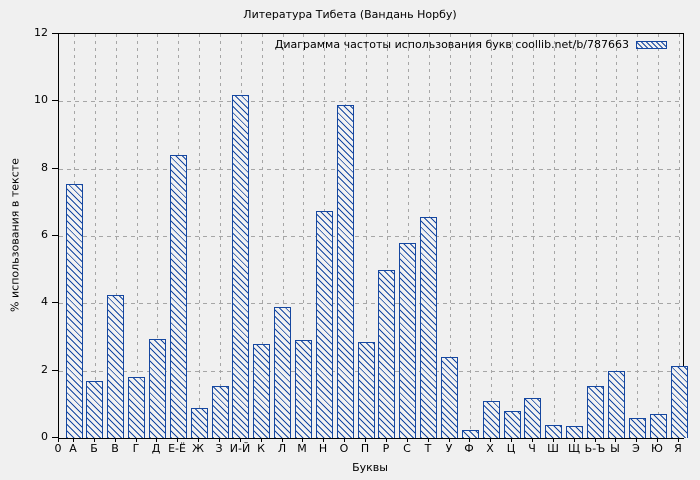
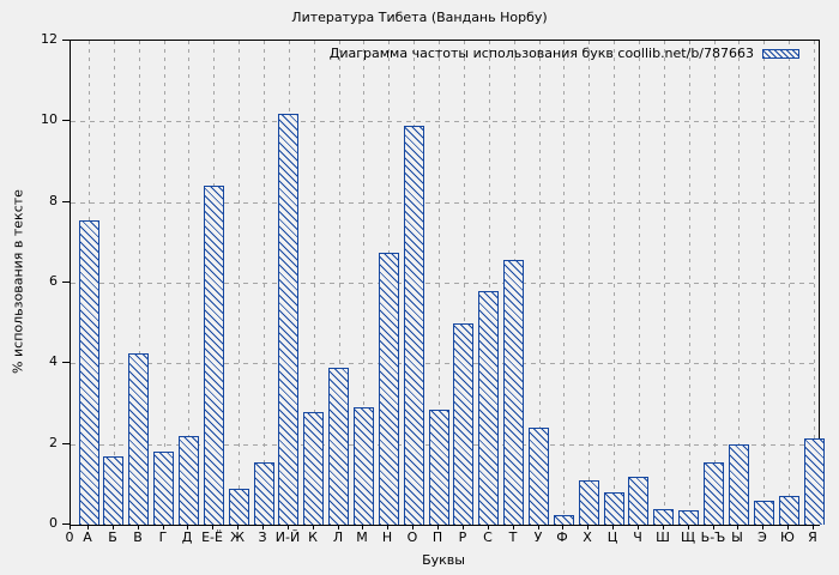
Д: 3.0 -> 2.2
